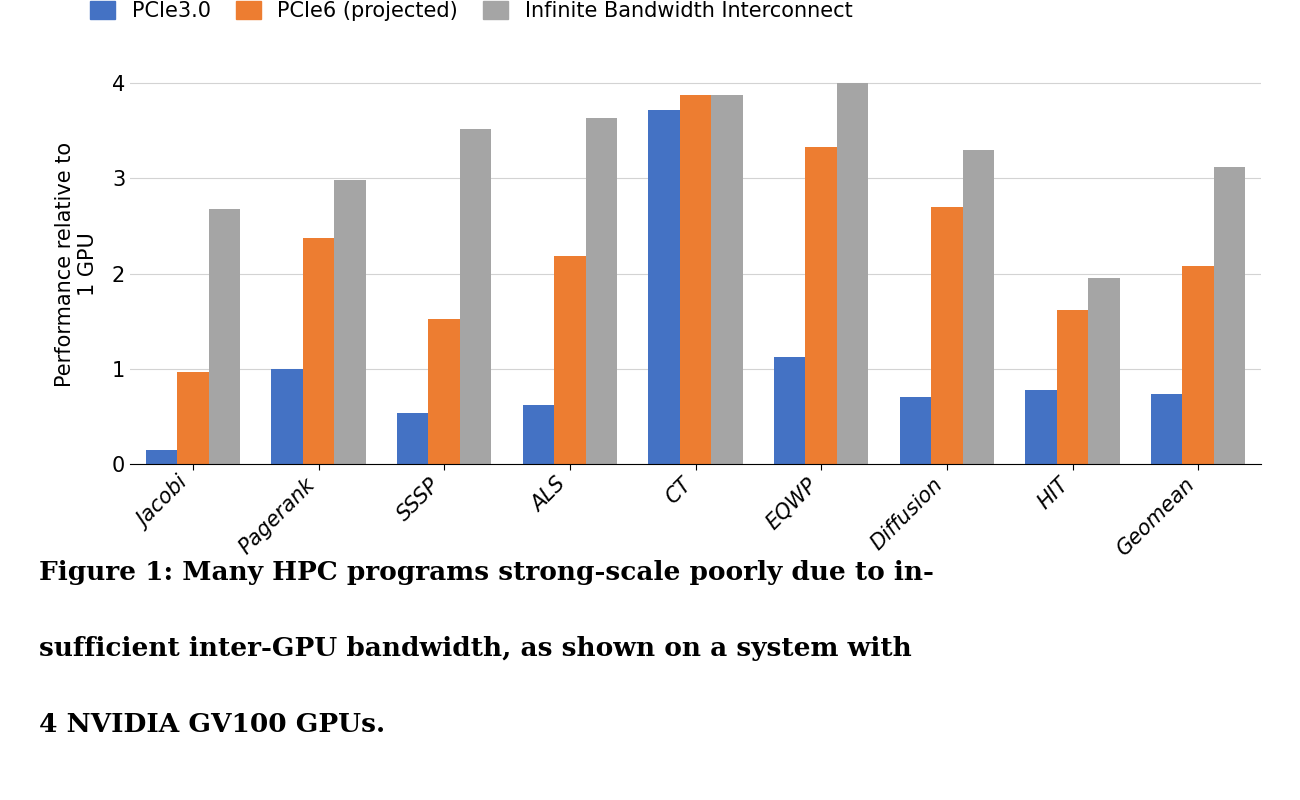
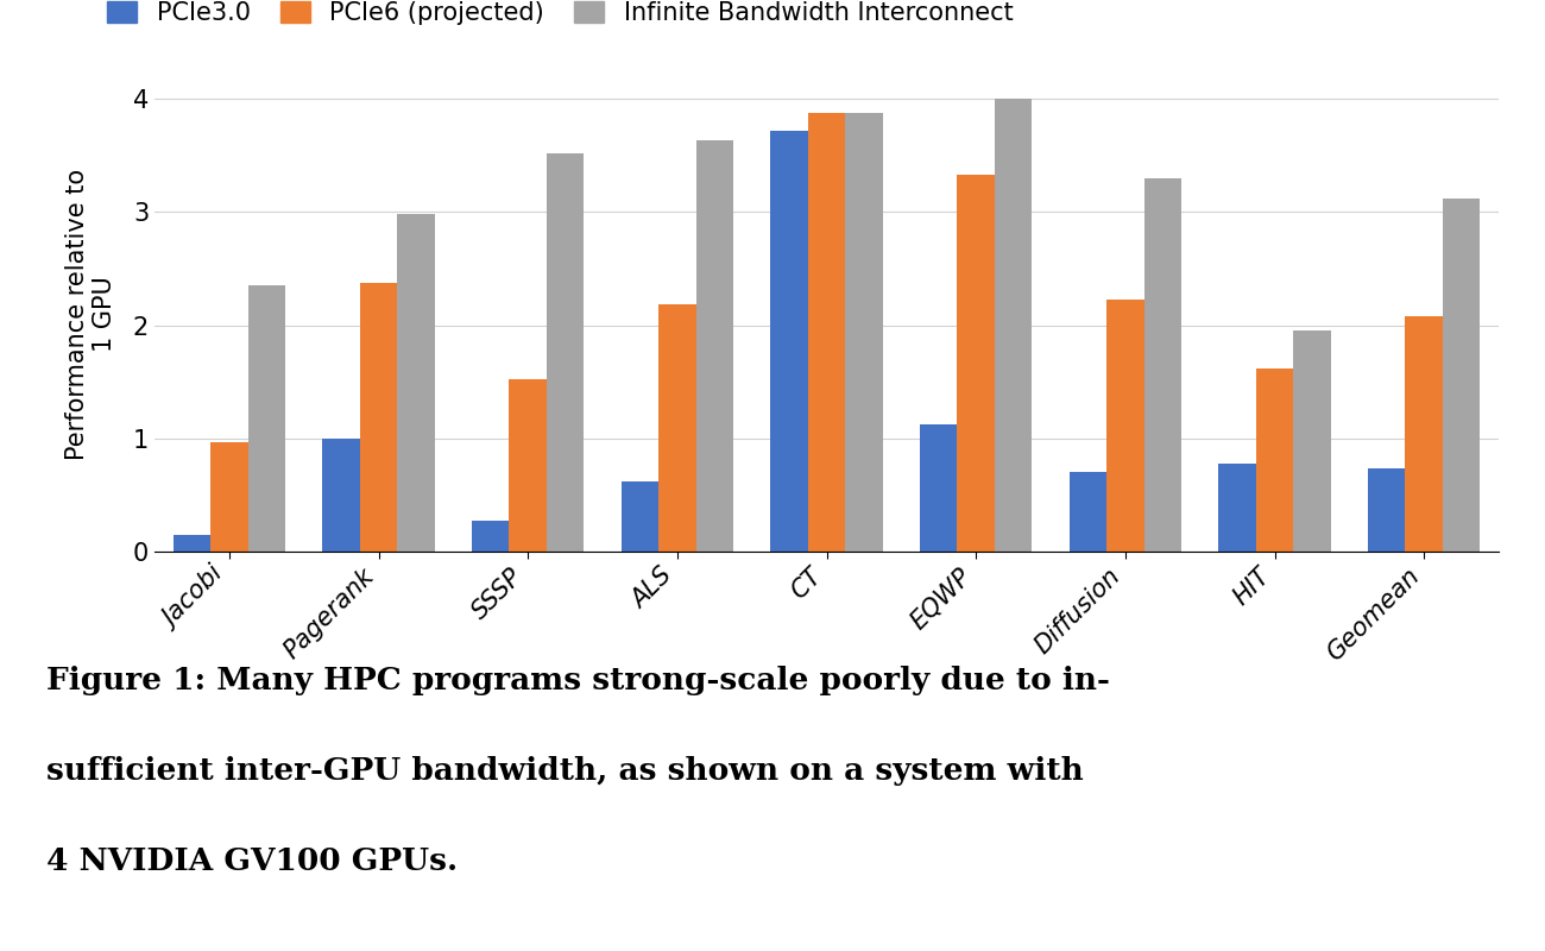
Infinite Bandwidth Interconnect/Jacobi: 2.68 -> 2.35
PCIe3.0/SSSP: 0.54 -> 0.27
PCIe6 (projected)/Diffusion: 2.70 -> 2.23
